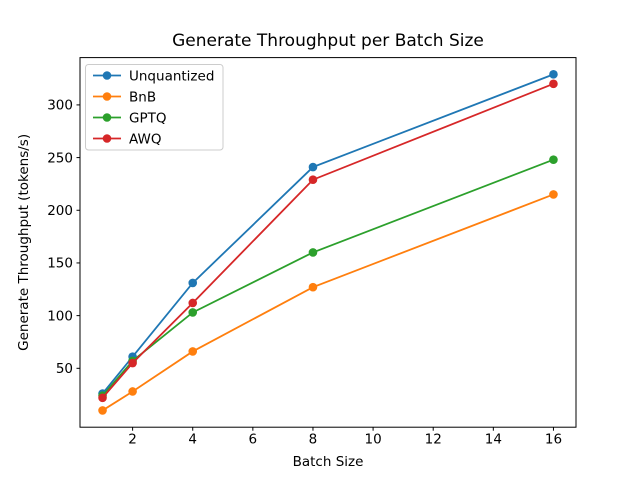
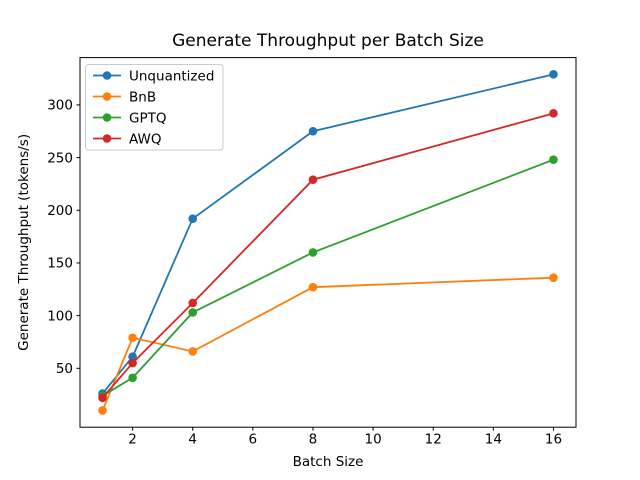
BnB/2: 28 -> 79
GPTQ/2: 57 -> 41
Unquantized/4: 131 -> 192
Unquantized/8: 241 -> 275
BnB/16: 215 -> 136
AWQ/16: 320 -> 292
